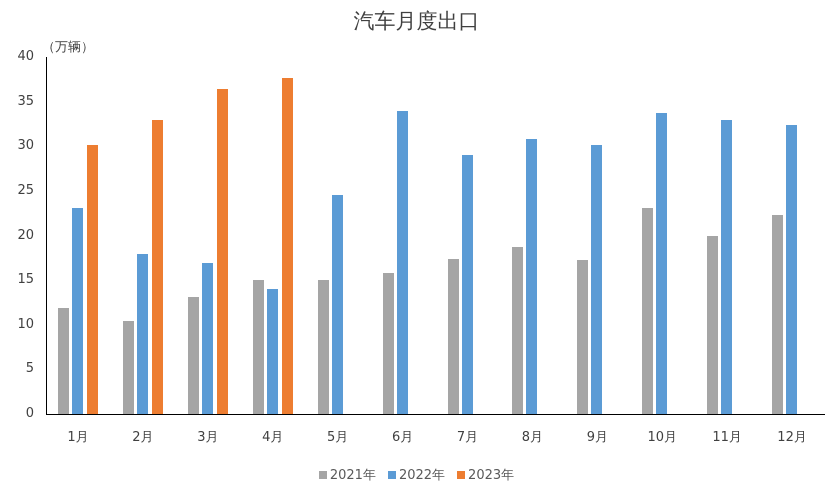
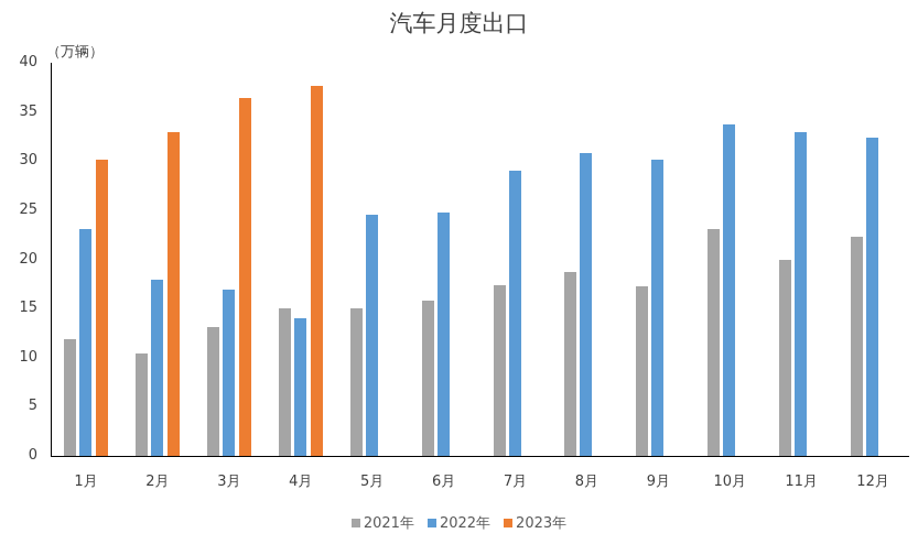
2022年/6月: 34 -> 25
